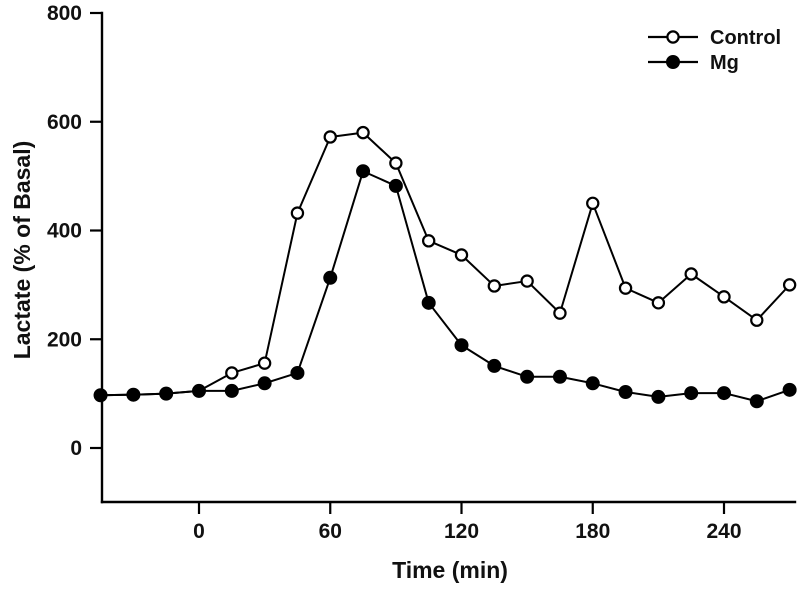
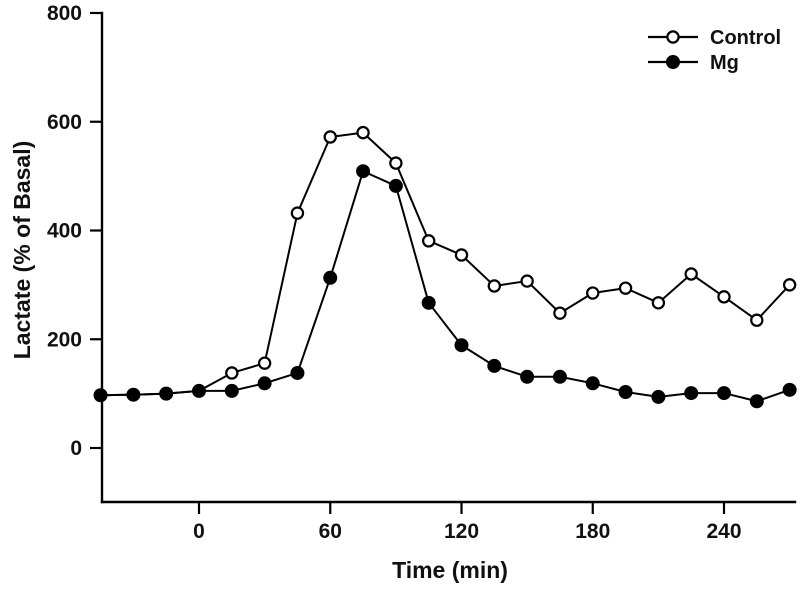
Control/180: 450 -> 280
